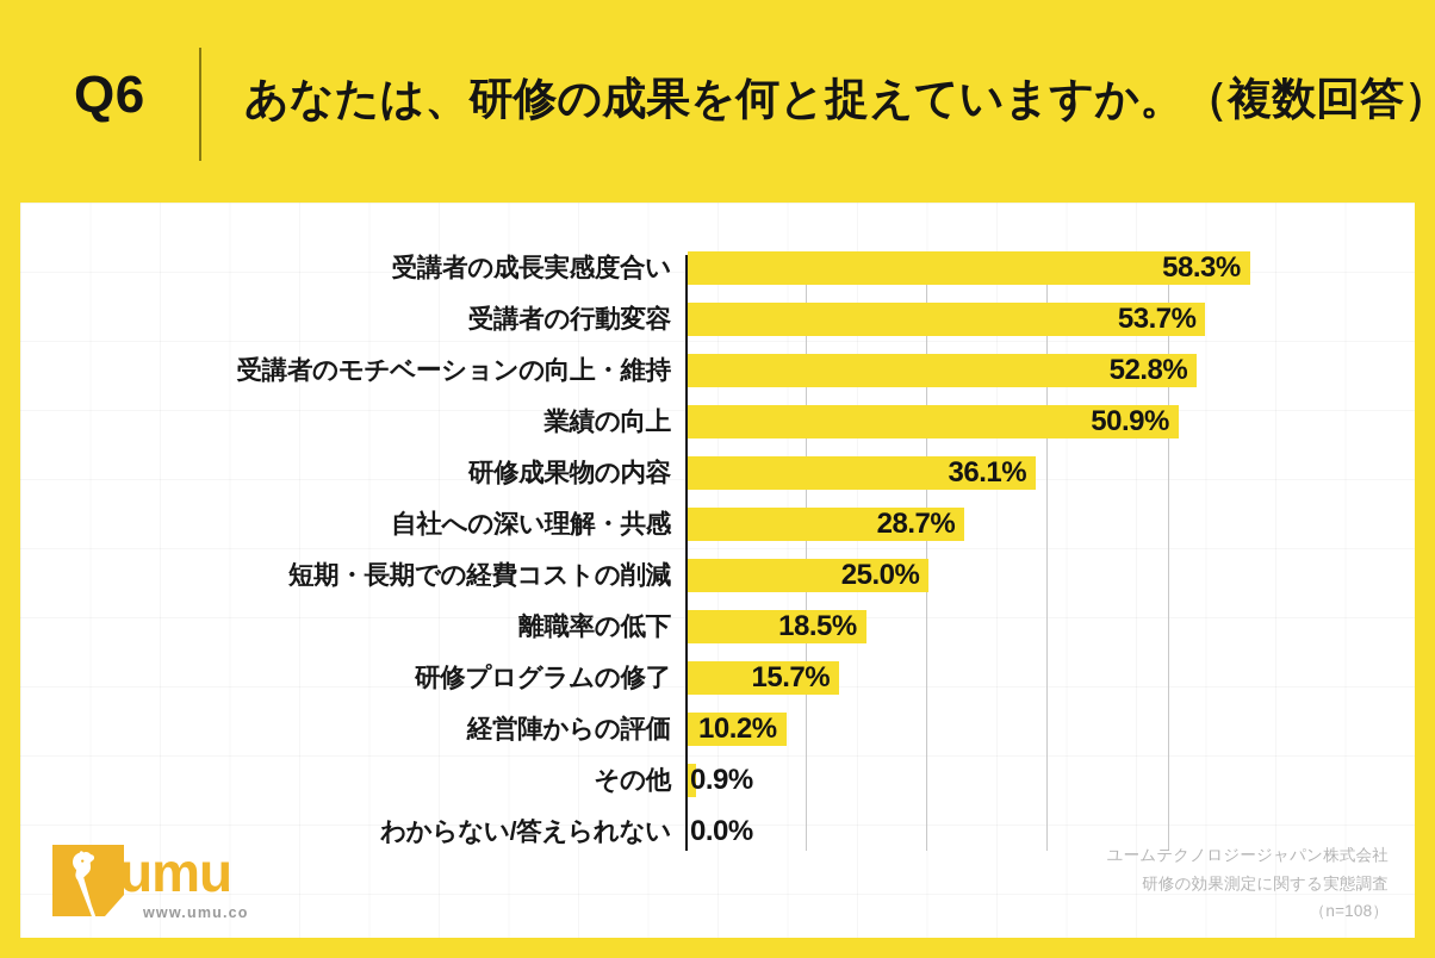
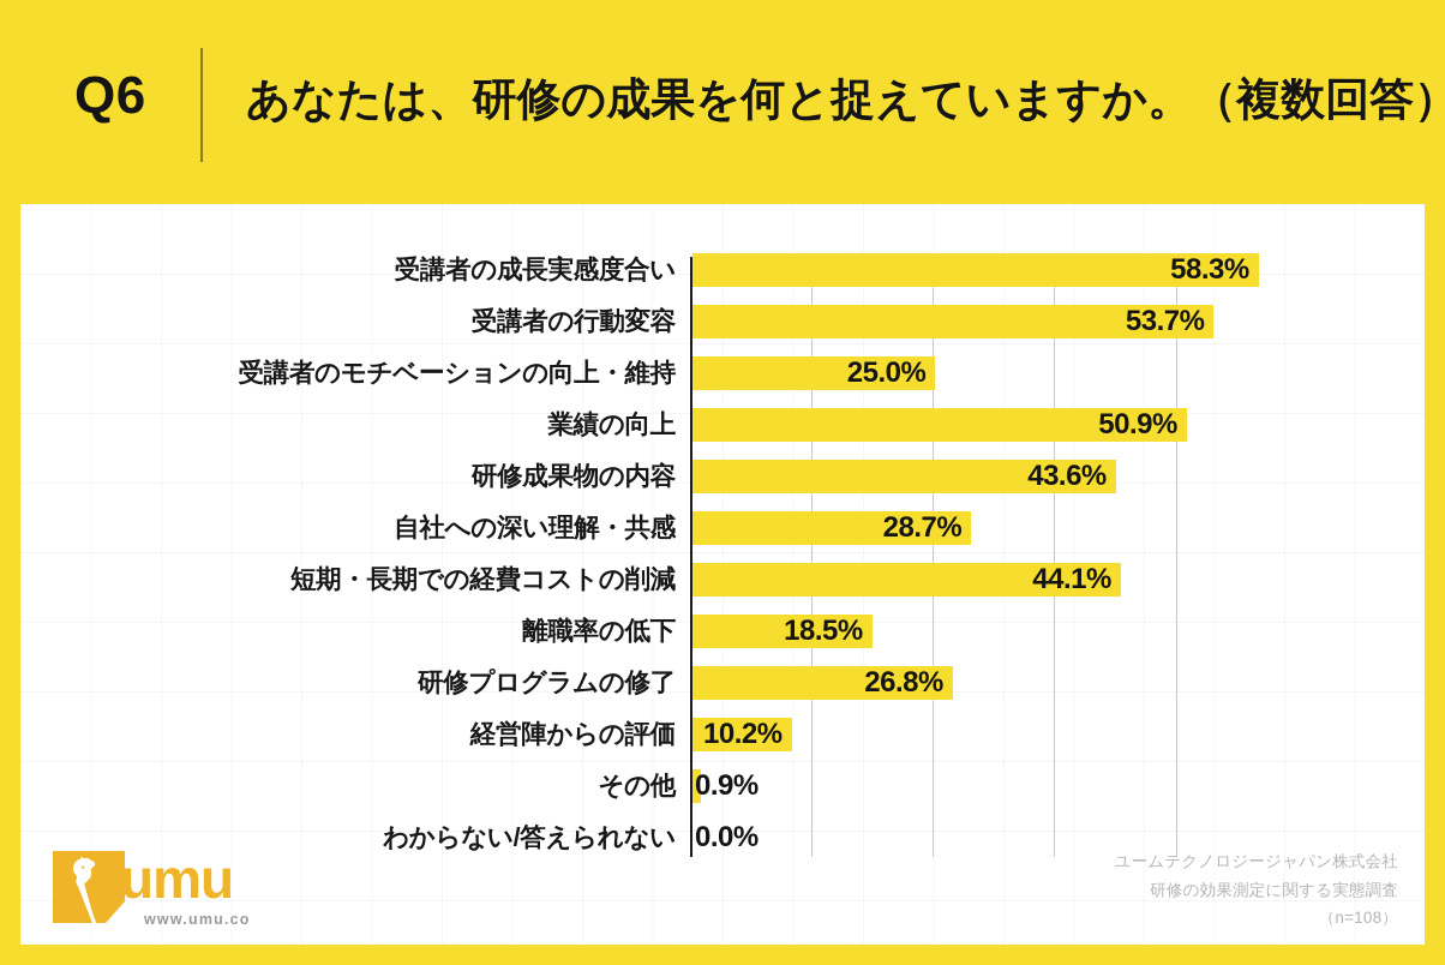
受講者のモチベーションの向上・維持: 52.8% -> 25.0%
研修成果物の内容: 36.1% -> 43.6%
短期・長期での経費コストの削減: 25.0% -> 44.1%
研修プログラムの修了: 15.7% -> 26.8%
